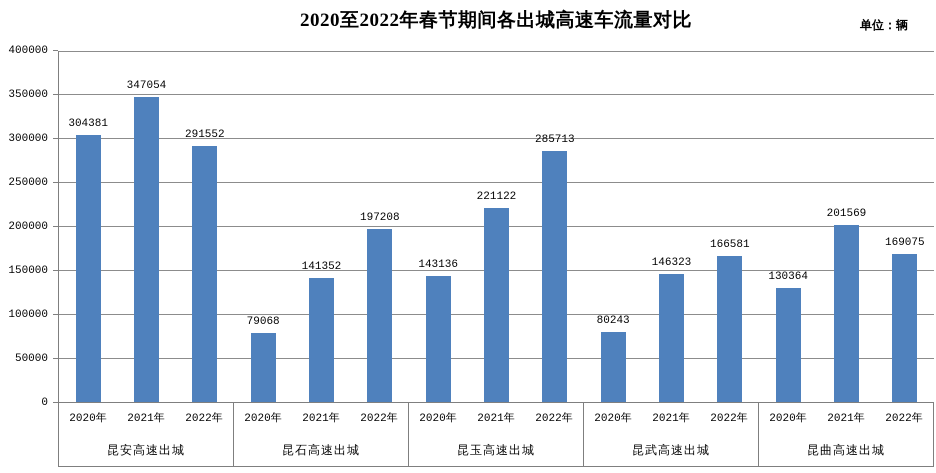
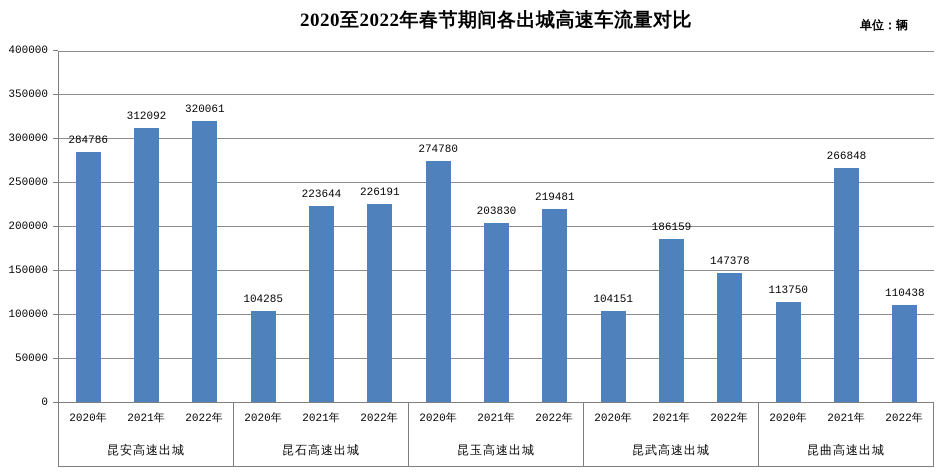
2020年/昆安高速出城: 304381 -> 284786
2021年/昆安高速出城: 347054 -> 312092
2022年/昆安高速出城: 291552 -> 320061
2020年/昆石高速出城: 79068 -> 104285
2021年/昆石高速出城: 141352 -> 223644
2022年/昆石高速出城: 197208 -> 226191
2020年/昆玉高速出城: 143136 -> 274780
2021年/昆玉高速出城: 221122 -> 203830
2022年/昆玉高速出城: 285713 -> 219481
2020年/昆武高速出城: 80243 -> 104151
2021年/昆武高速出城: 146323 -> 186159
2022年/昆武高速出城: 166581 -> 147378
2020年/昆曲高速出城: 130364 -> 113750
2021年/昆曲高速出城: 201569 -> 266848
2022年/昆曲高速出城: 169075 -> 110438
